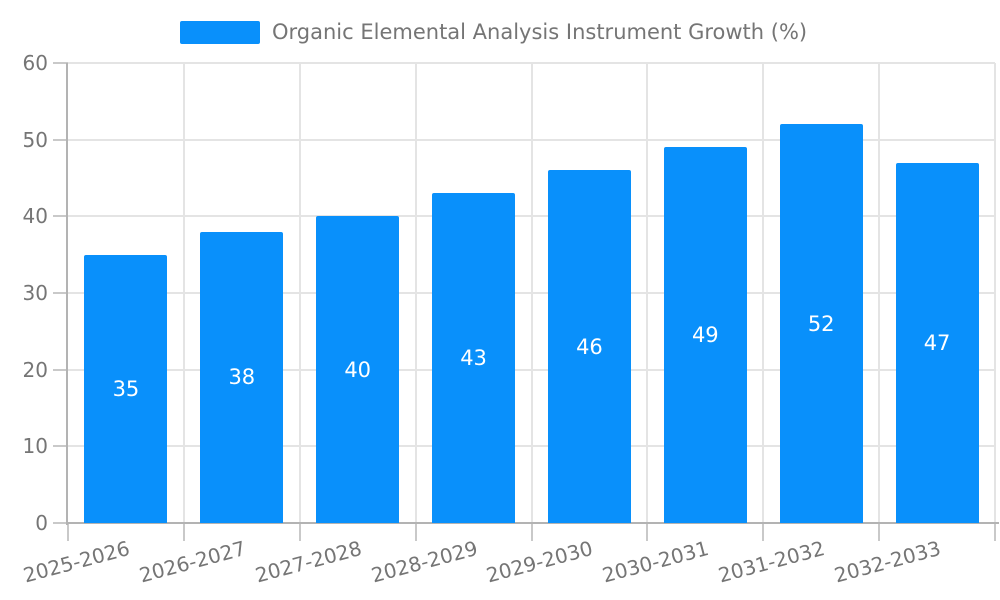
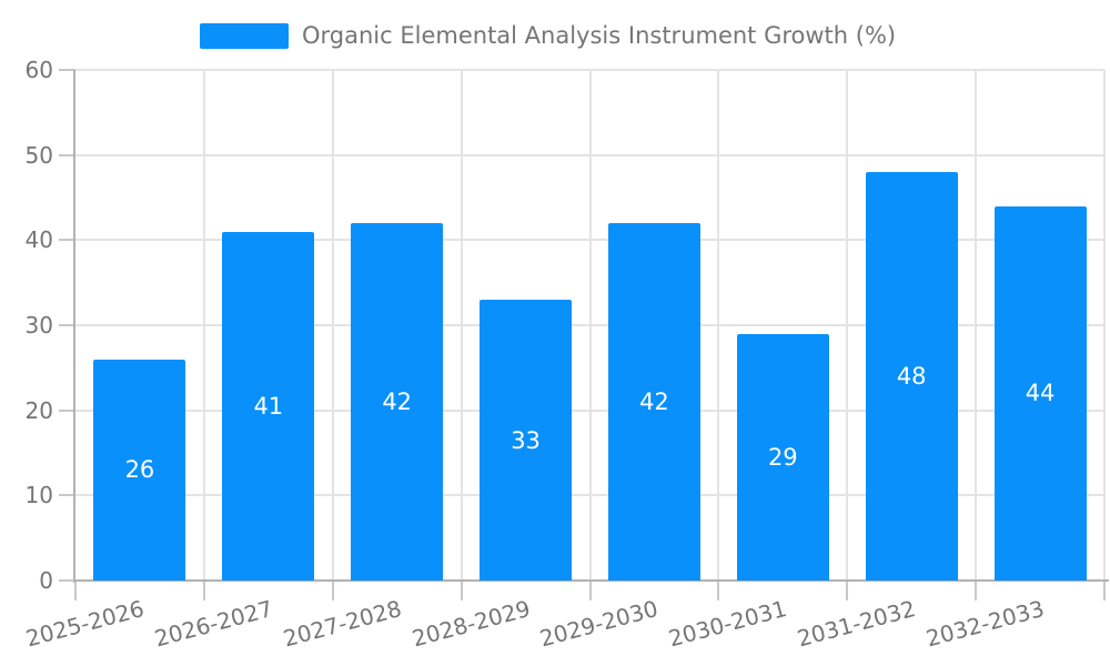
2025-2026: 35 -> 26
2026-2027: 38 -> 41
2027-2028: 40 -> 42
2028-2029: 43 -> 33
2029-2030: 46 -> 42
2030-2031: 49 -> 29
2031-2032: 52 -> 48
2032-2033: 47 -> 44
